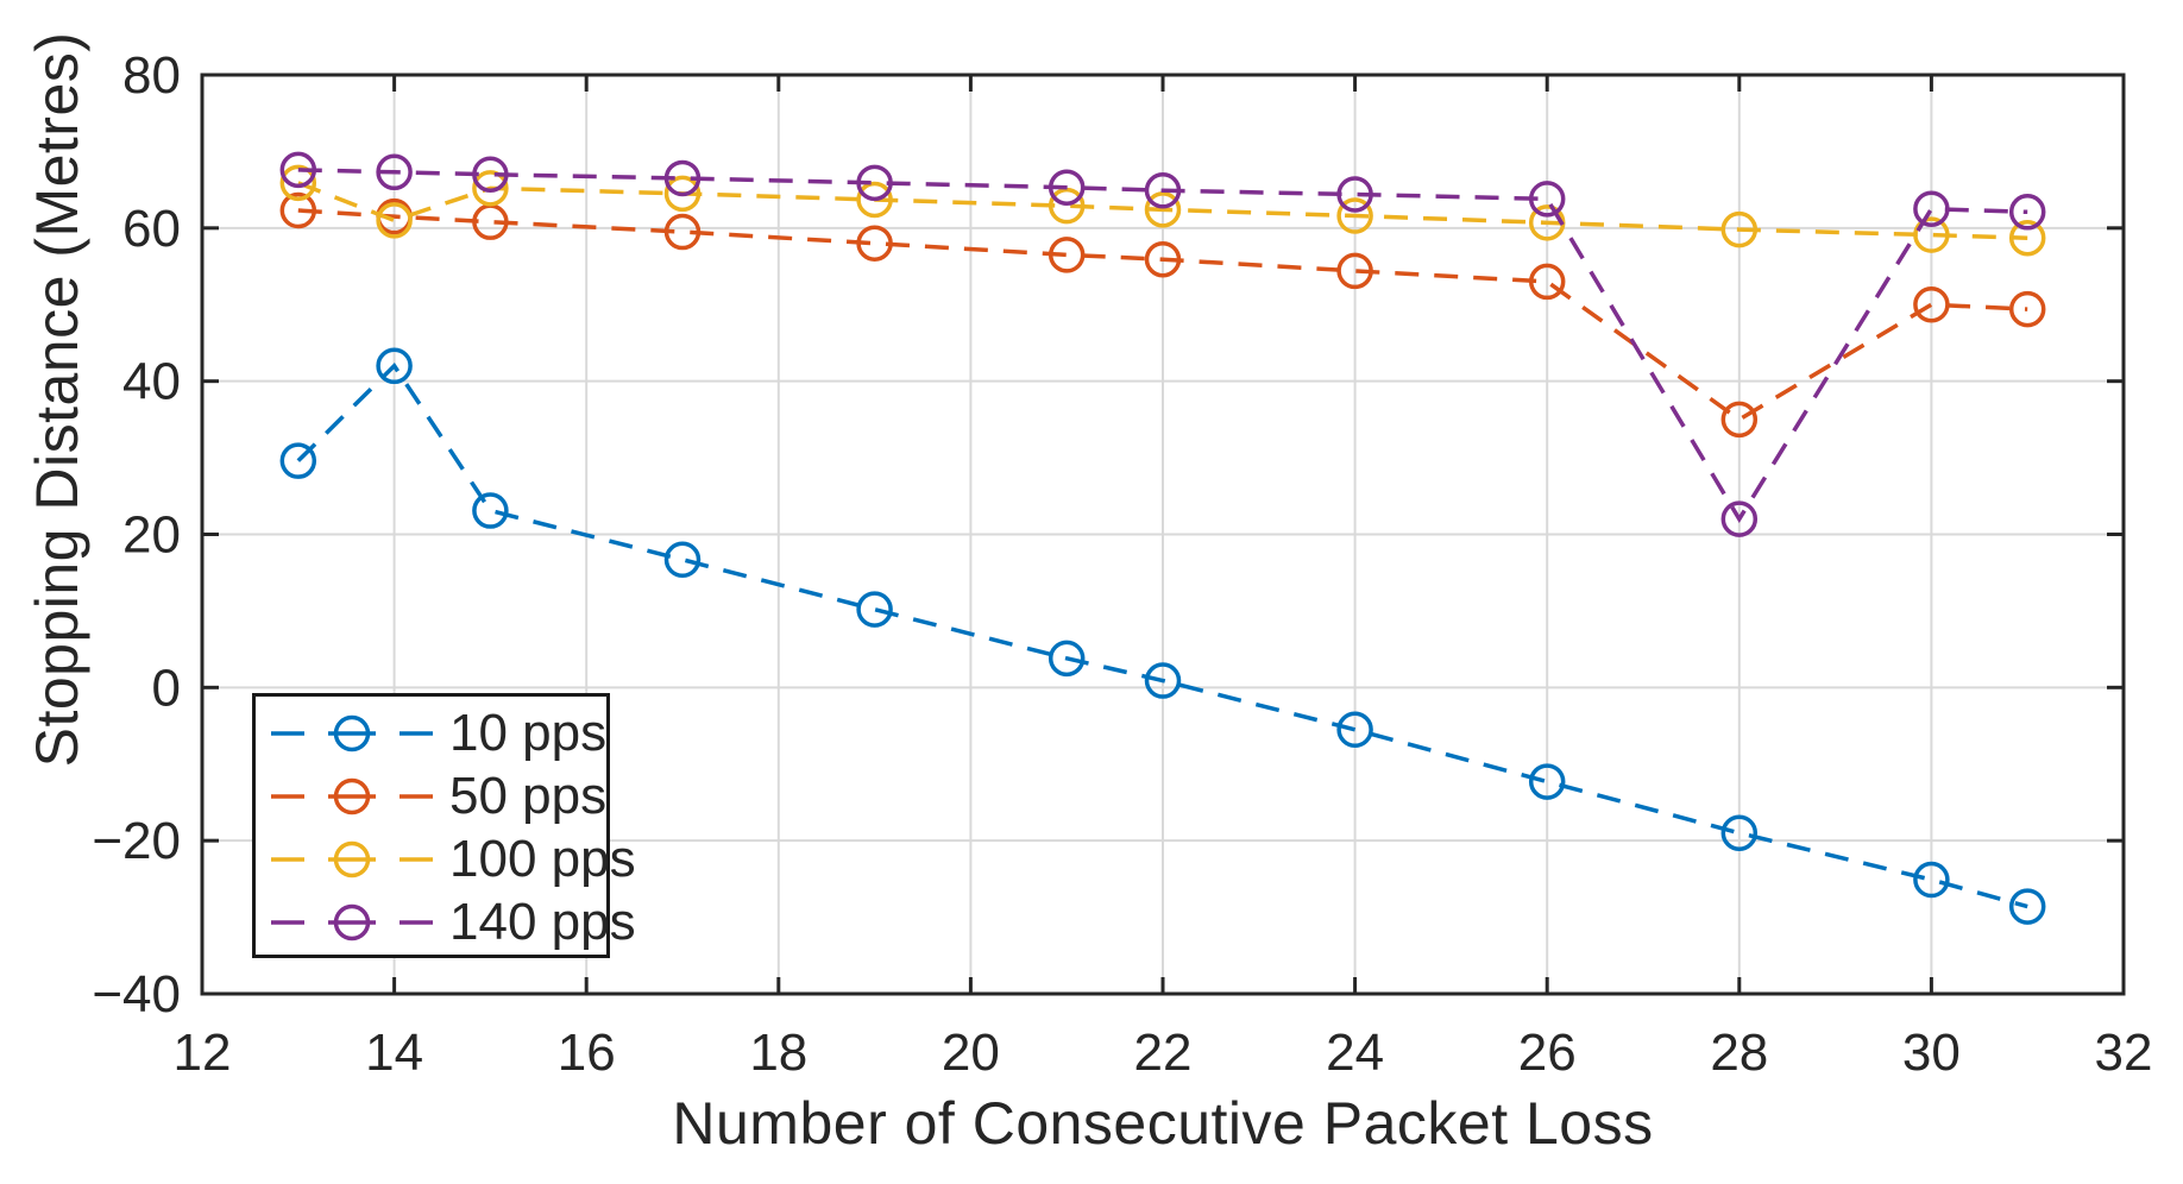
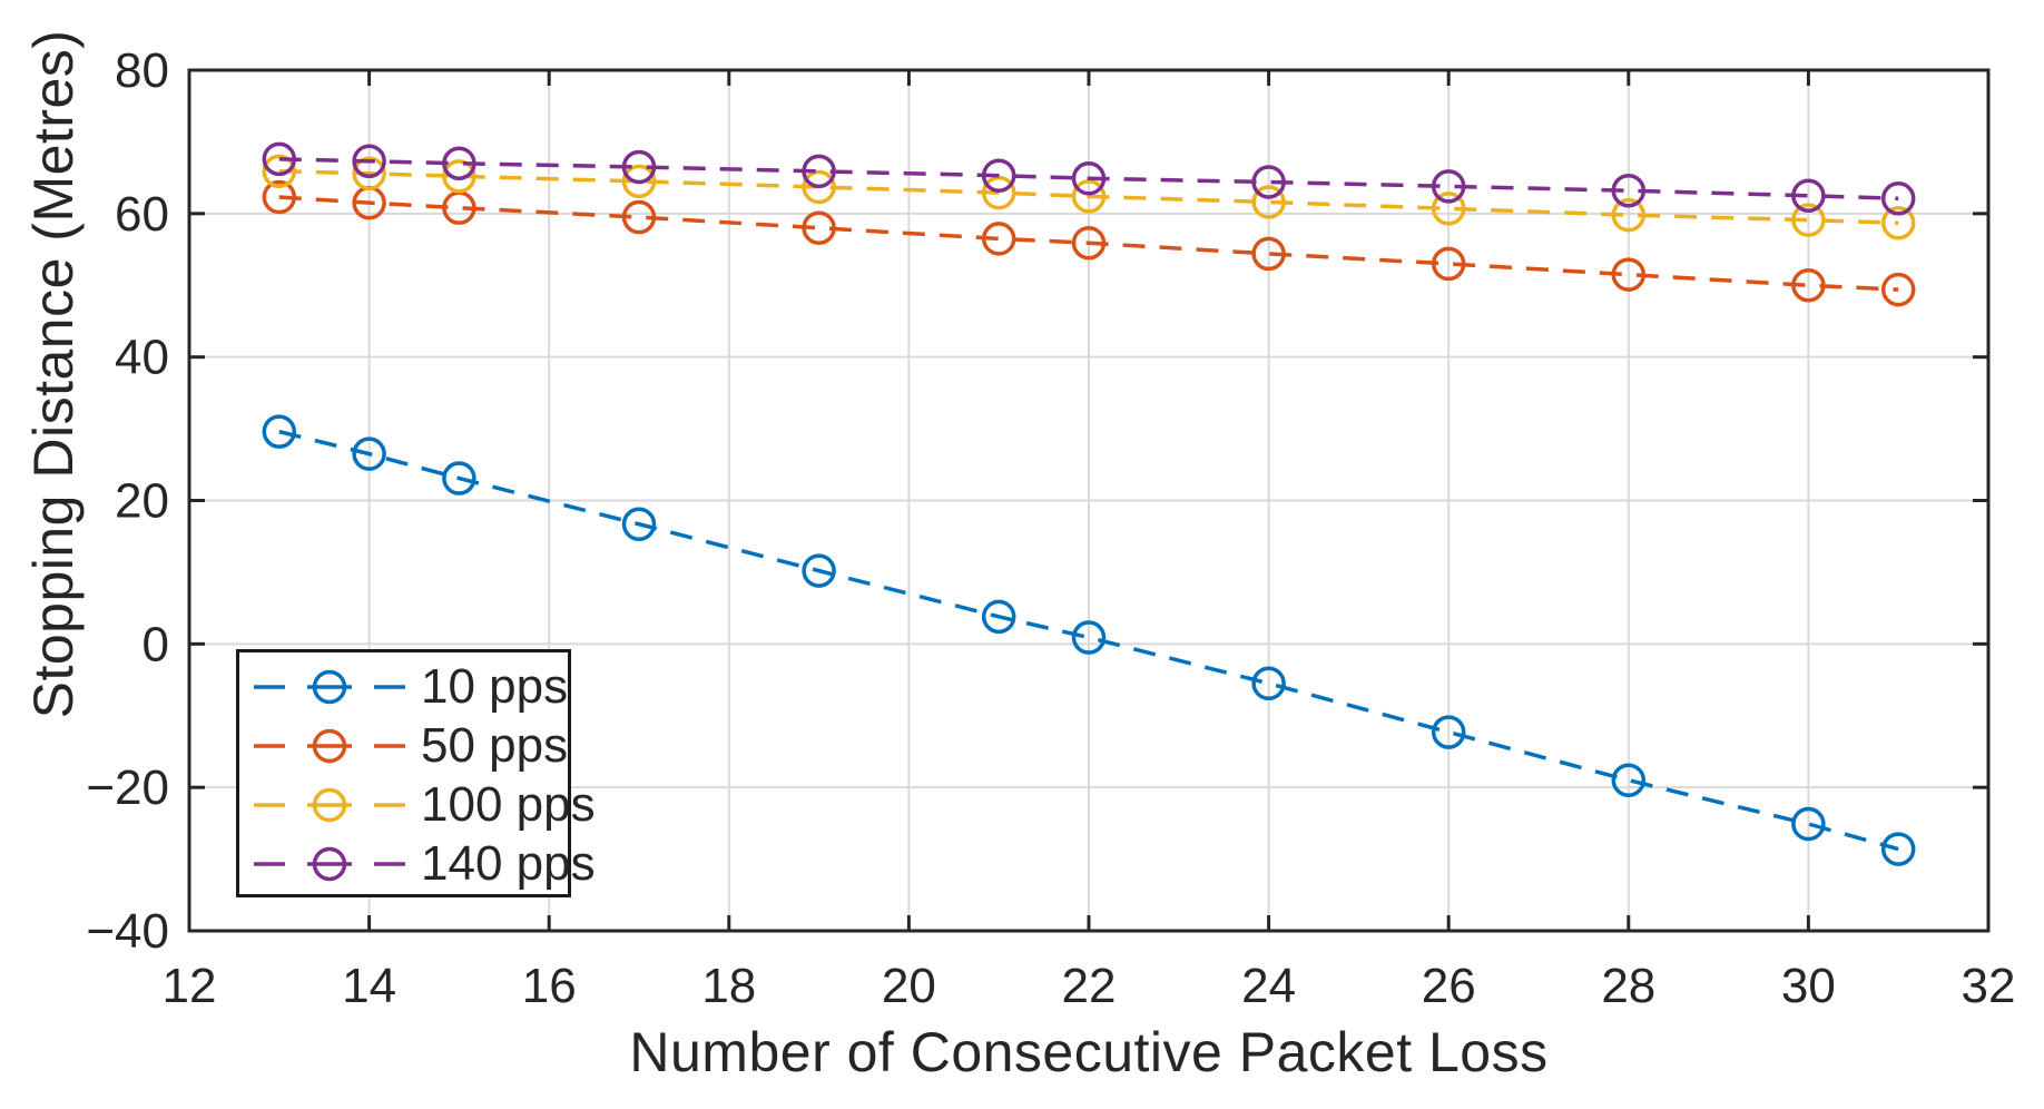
10 pps/14: 42 -> 26
100 pps/14: 61 -> 66
50 pps/28: 35 -> 52
140 pps/28: 22 -> 63
